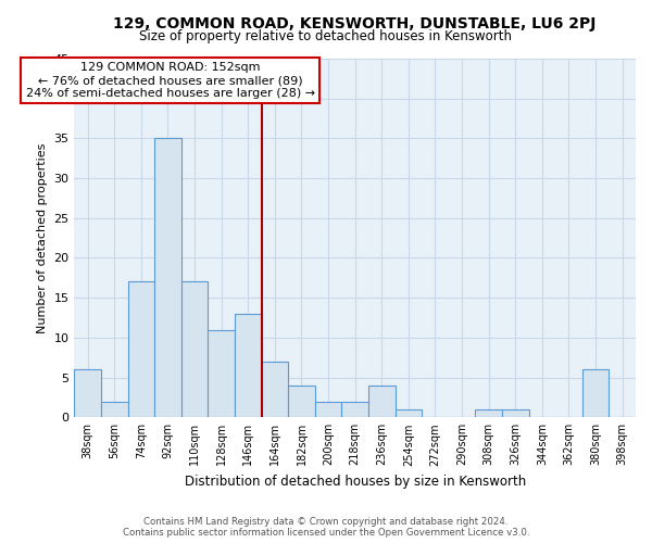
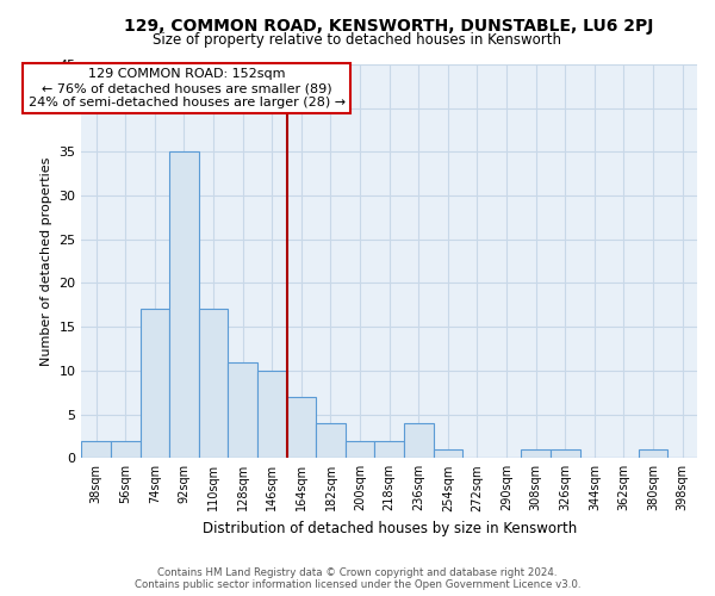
38sqm: 6 -> 2
146sqm: 13 -> 10
380sqm: 6 -> 1
